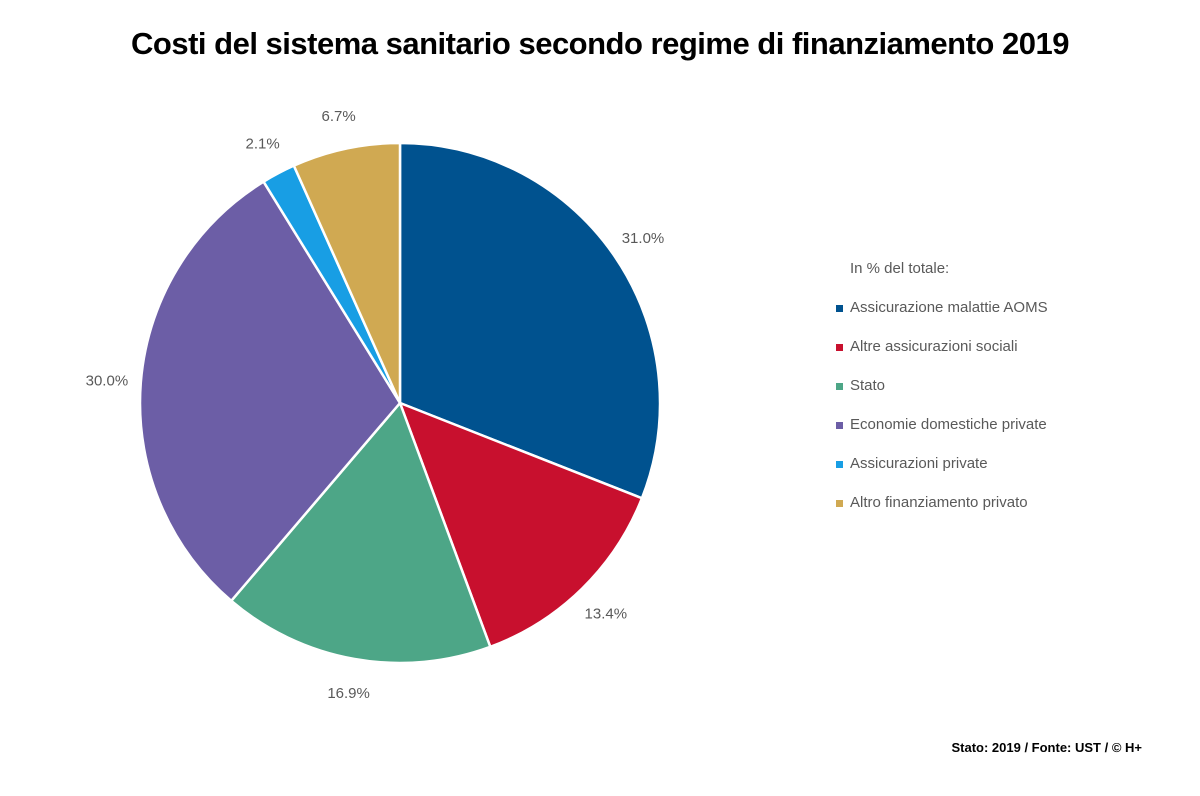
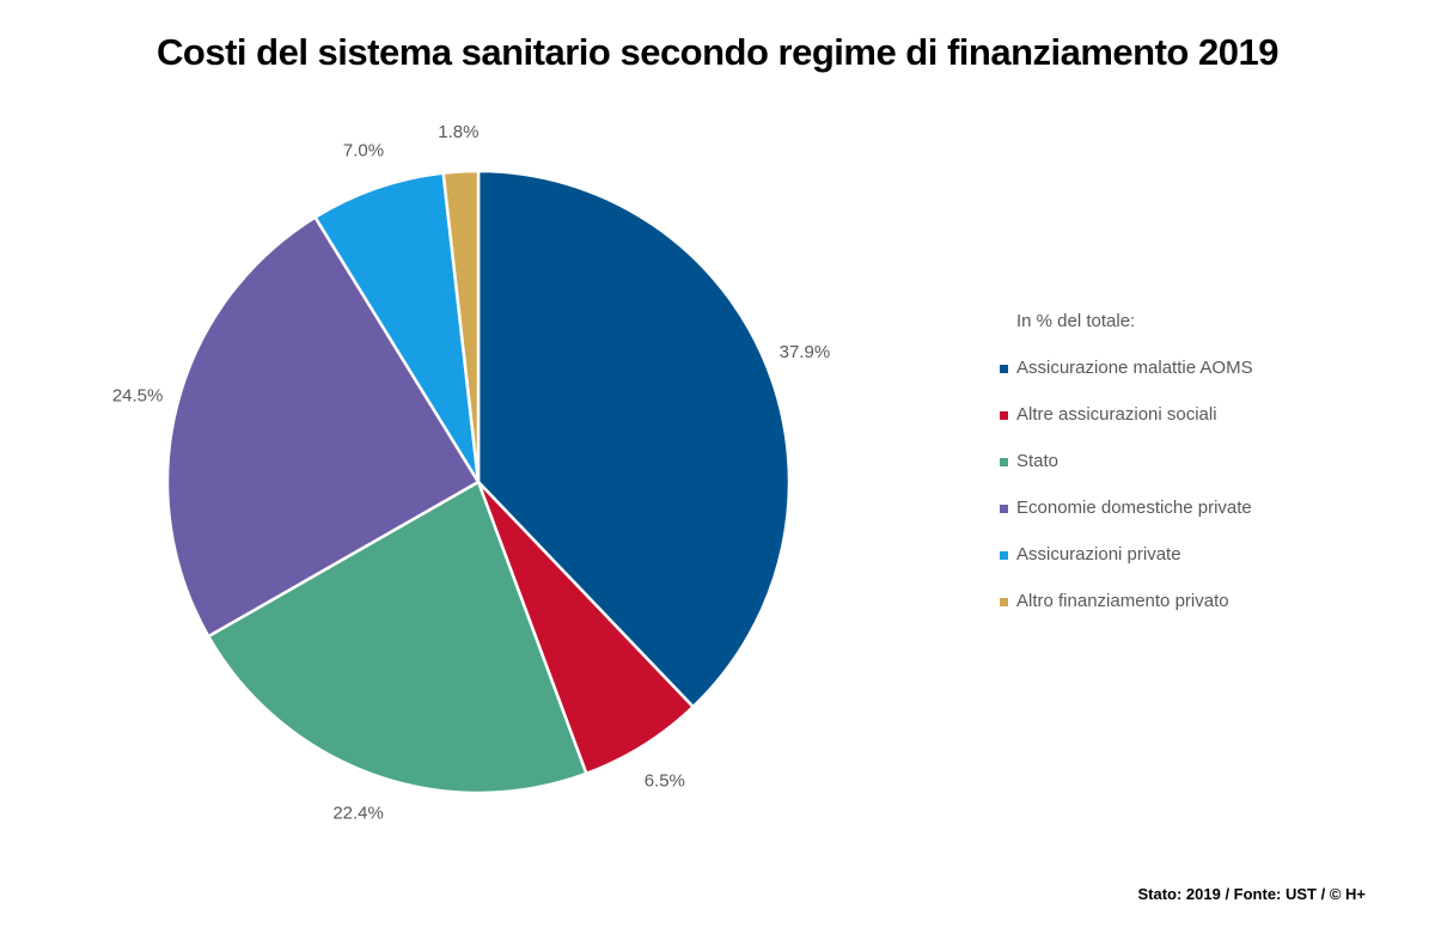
Assicurazione malattie AOMS: 31.0% -> 37.9%
Altre assicurazioni sociali: 13.4% -> 6.5%
Stato: 16.9% -> 22.4%
Economie domestiche private: 30.0% -> 24.5%
Assicurazioni private: 2.1% -> 7.0%
Altro finanziamento privato: 6.7% -> 1.8%
